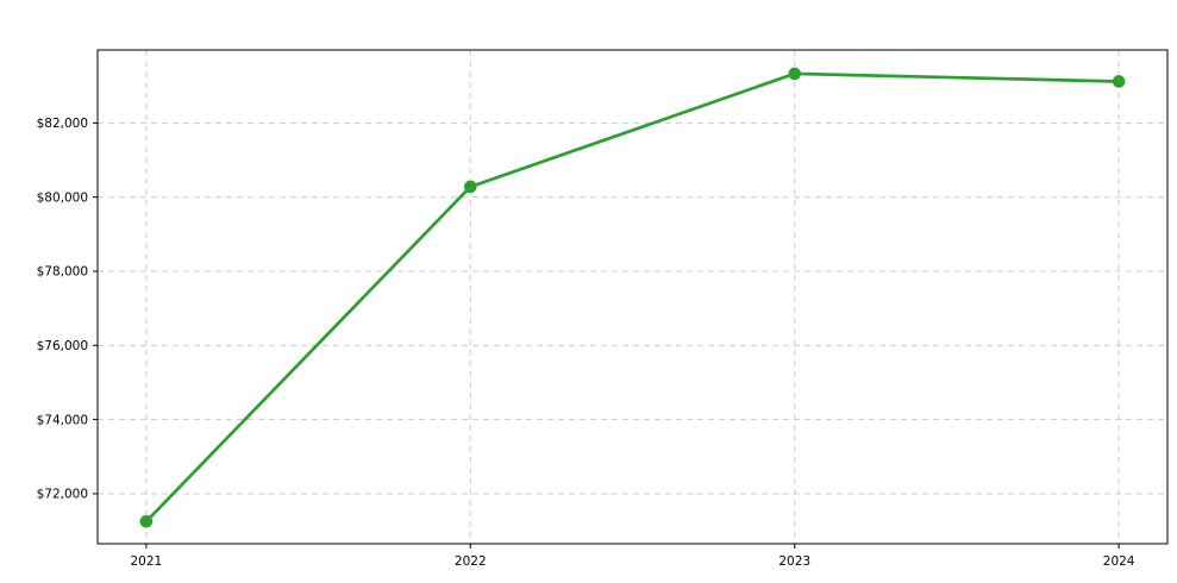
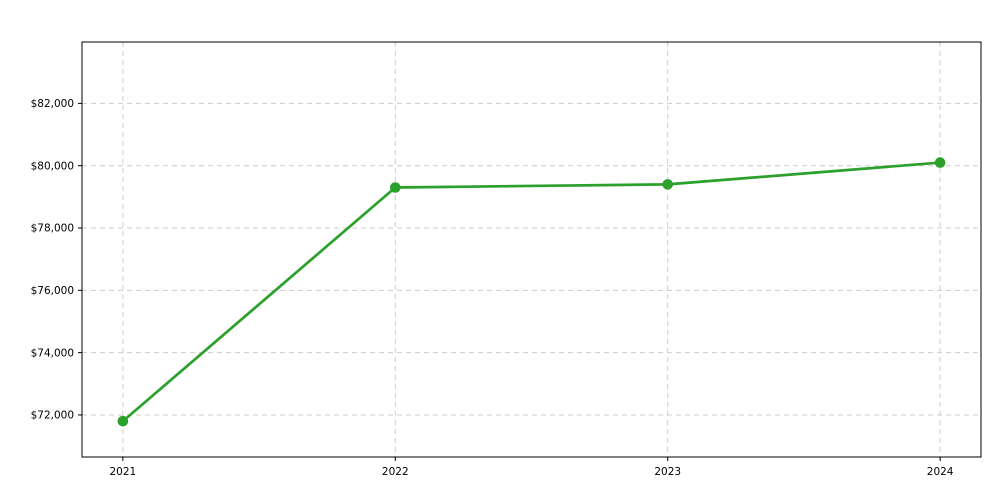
2021: $71200 -> $71800
2022: $80300 -> $79300
2023: $83300 -> $79400
2024: $83100 -> $80100
